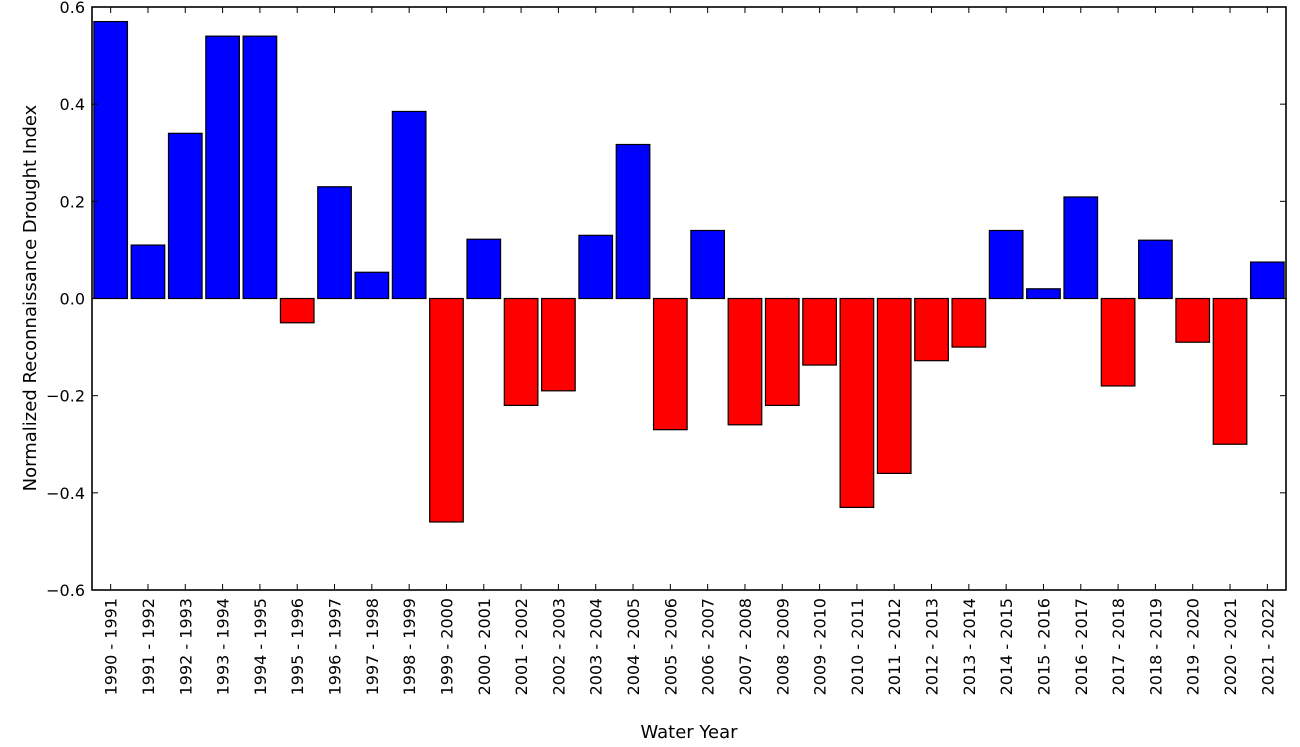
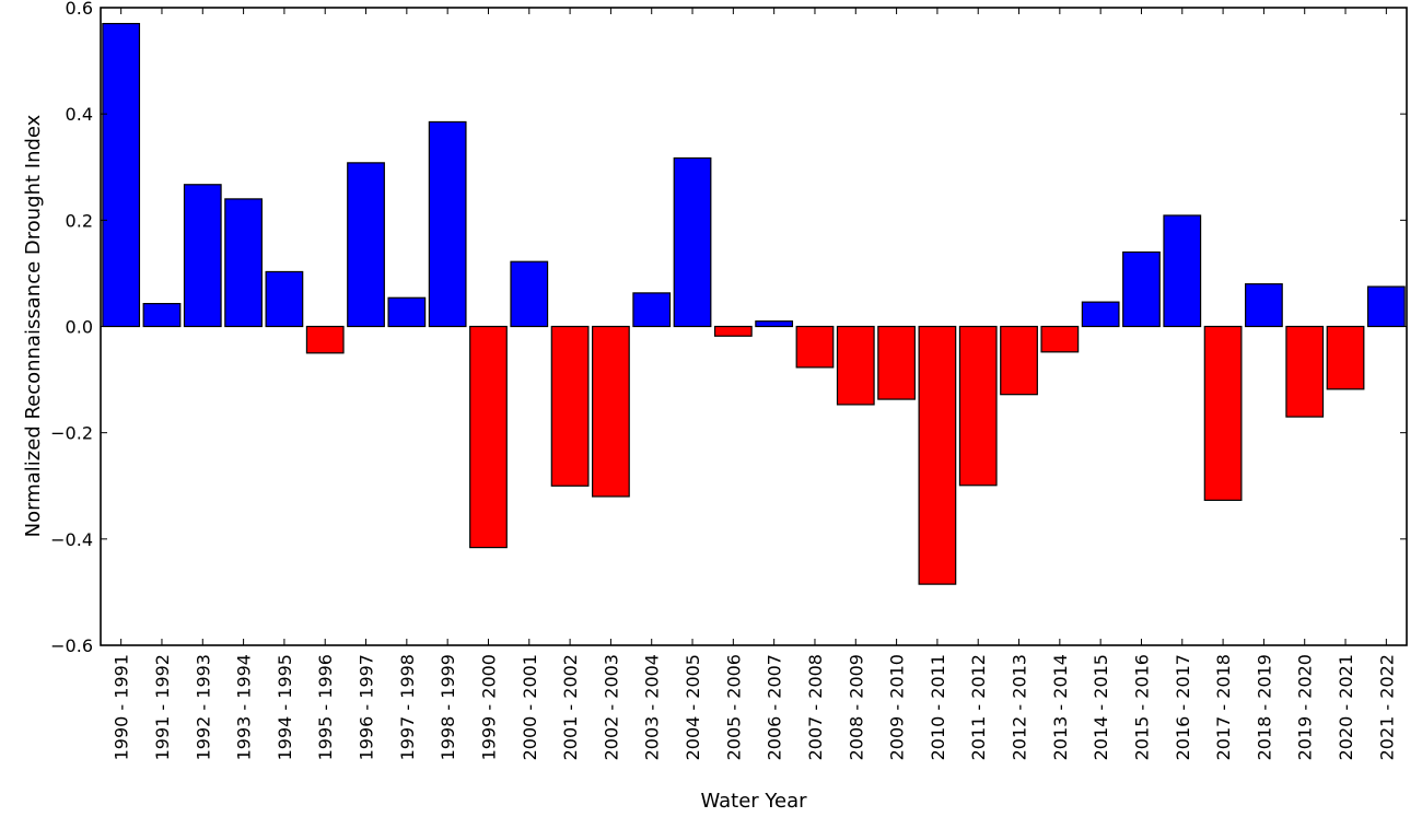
1991 - 1992: 0.11 -> 0.04
1992 - 1993: 0.34 -> 0.27
1993 - 1994: 0.54 -> 0.24
1994 - 1995: 0.54 -> 0.10
1996 - 1997: 0.23 -> 0.31
1999 - 2000: -0.46 -> -0.42
2001 - 2002: -0.22 -> -0.30
2002 - 2003: -0.19 -> -0.32
2003 - 2004: 0.13 -> 0.06
2005 - 2006: -0.27 -> -0.02
2006 - 2007: 0.14 -> 0.01
2007 - 2008: -0.26 -> -0.08
2008 - 2009: -0.22 -> -0.15
2010 - 2011: -0.43 -> -0.48
2011 - 2012: -0.36 -> -0.30
2013 - 2014: -0.10 -> -0.05
2014 - 2015: 0.14 -> 0.05
2015 - 2016: 0.02 -> 0.14
2017 - 2018: -0.18 -> -0.33
2018 - 2019: 0.12 -> 0.08
2019 - 2020: -0.09 -> -0.17
2020 - 2021: -0.30 -> -0.12
